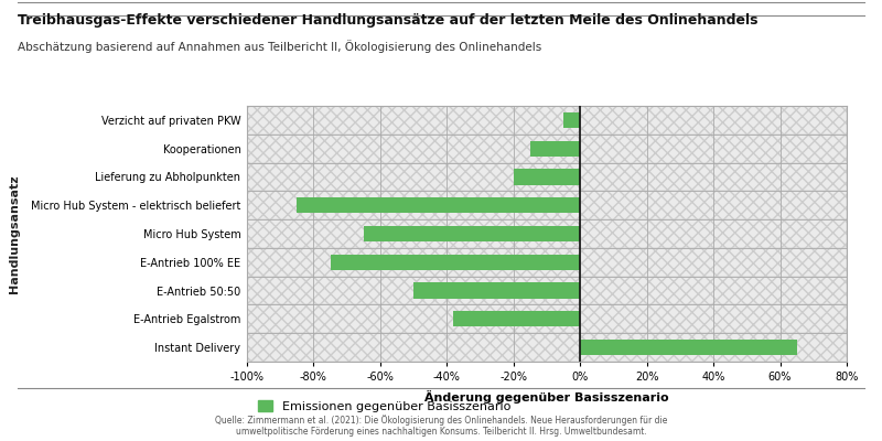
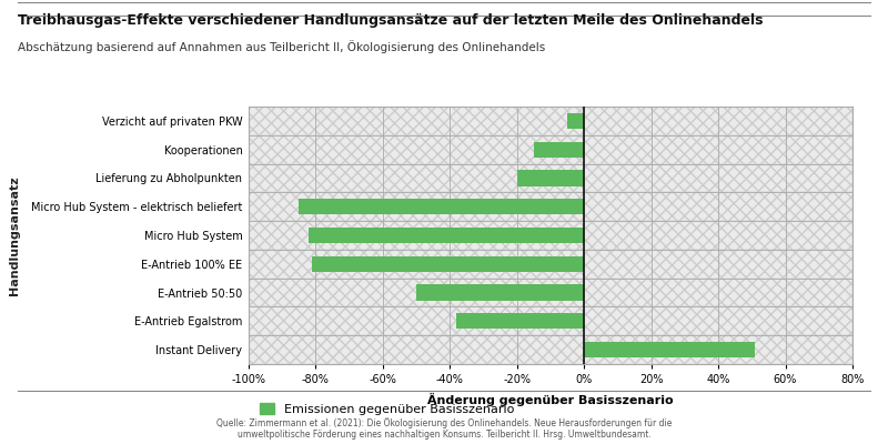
Micro Hub System: -65% -> -82%
E-Antrieb 100% EE: -75% -> -81%
Instant Delivery: 65% -> 51%
